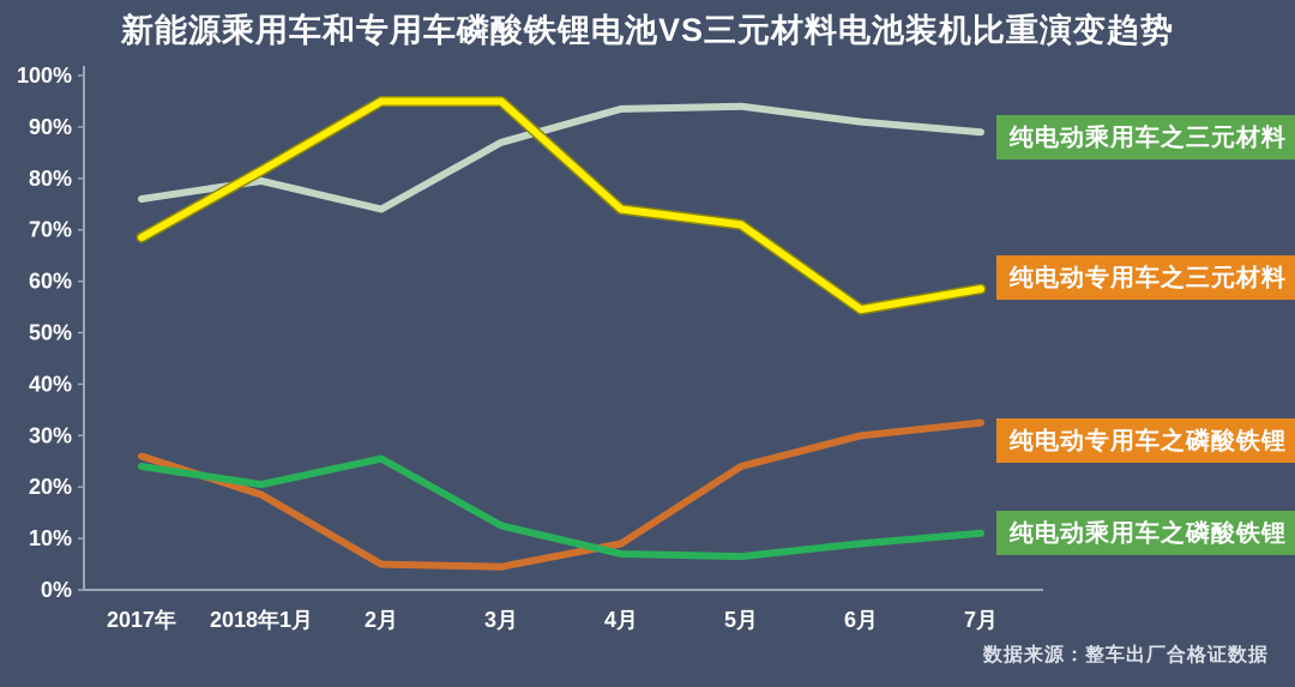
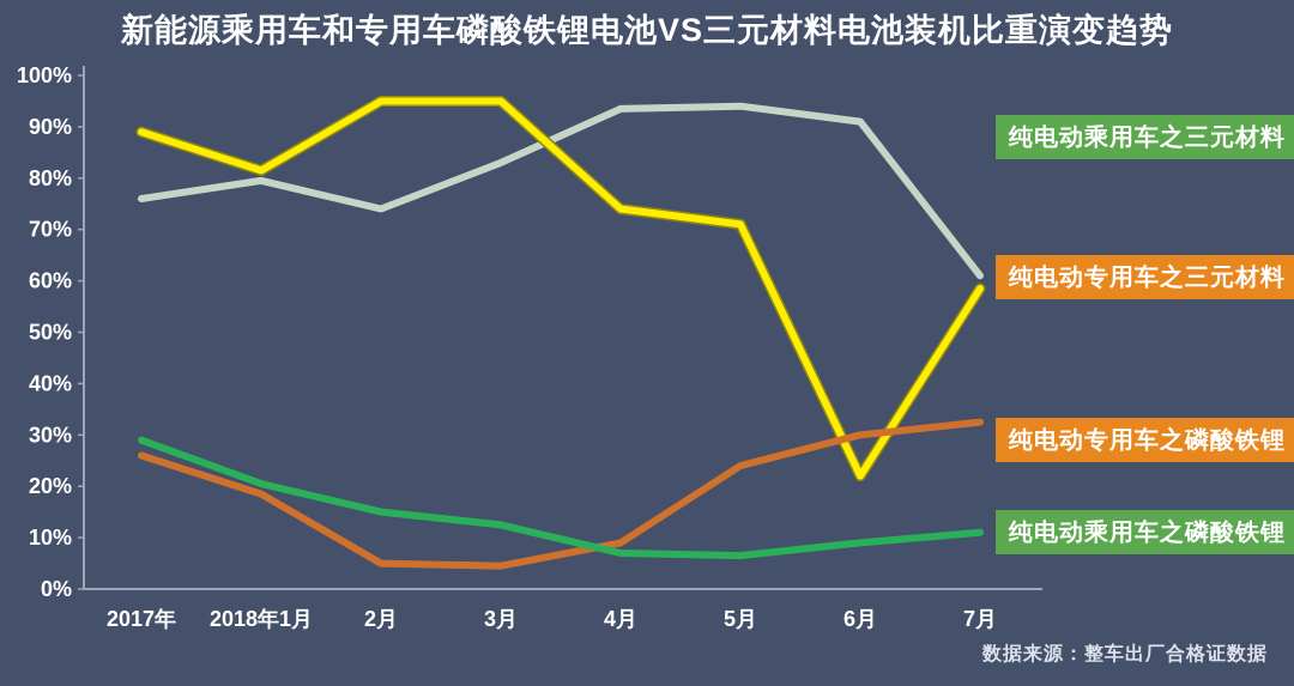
纯电动专用车之三元材料/2017年: 68% -> 89%
纯电动乘用车之磷酸铁锂/2017年: 24% -> 29%
纯电动乘用车之磷酸铁锂/2月: 26% -> 15%
纯电动乘用车之三元材料/3月: 87% -> 83%
纯电动专用车之三元材料/6月: 54% -> 22%
纯电动乘用车之三元材料/7月: 89% -> 61%
